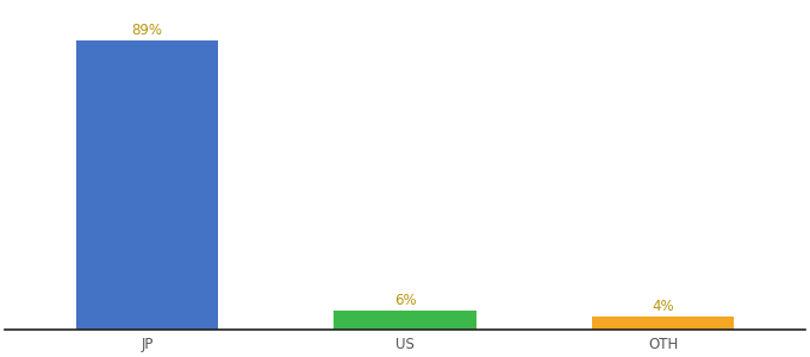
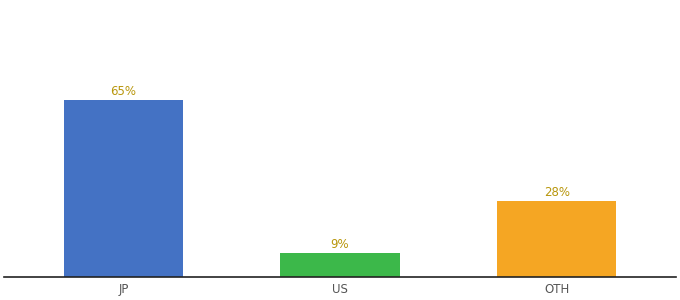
JP: 89% -> 65%
US: 6% -> 9%
OTH: 4% -> 28%
